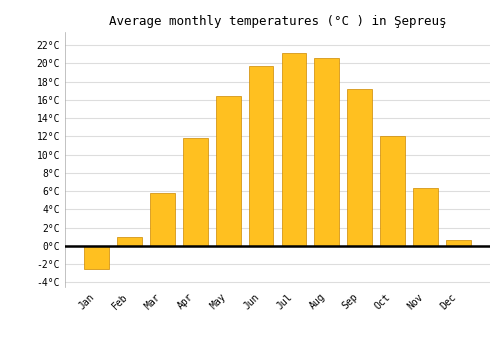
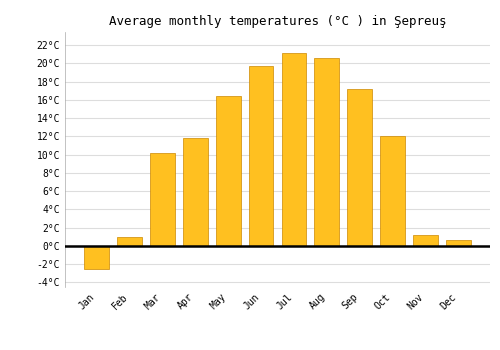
Mar: 5.8°C -> 10.2°C
Nov: 6.4°C -> 1.2°C
